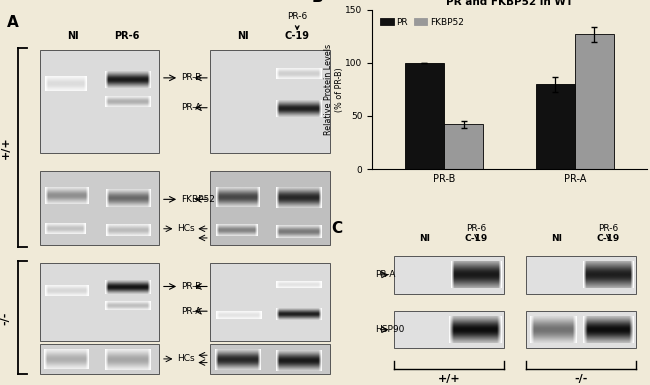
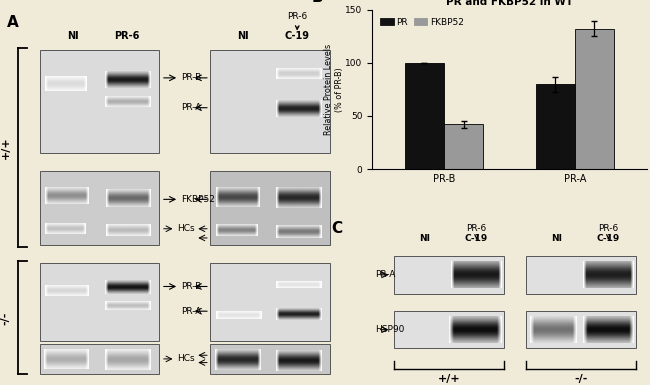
FKBP52/PR-A: 127 -> 132
